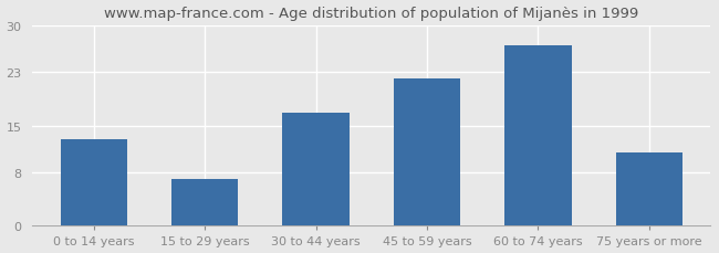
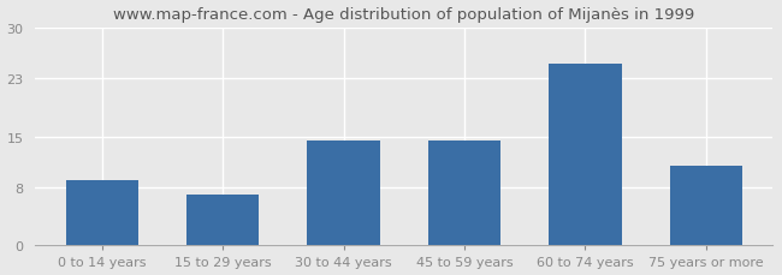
0 to 14 years: 13.0 -> 9.0
30 to 44 years: 17.0 -> 14.5
45 to 59 years: 22.0 -> 14.5
60 to 74 years: 27.0 -> 25.0
